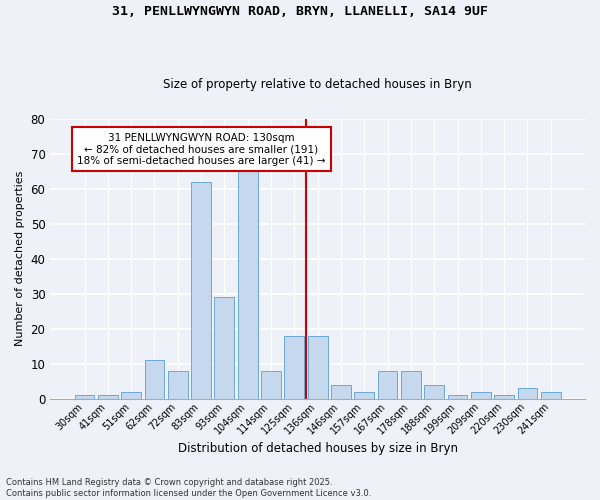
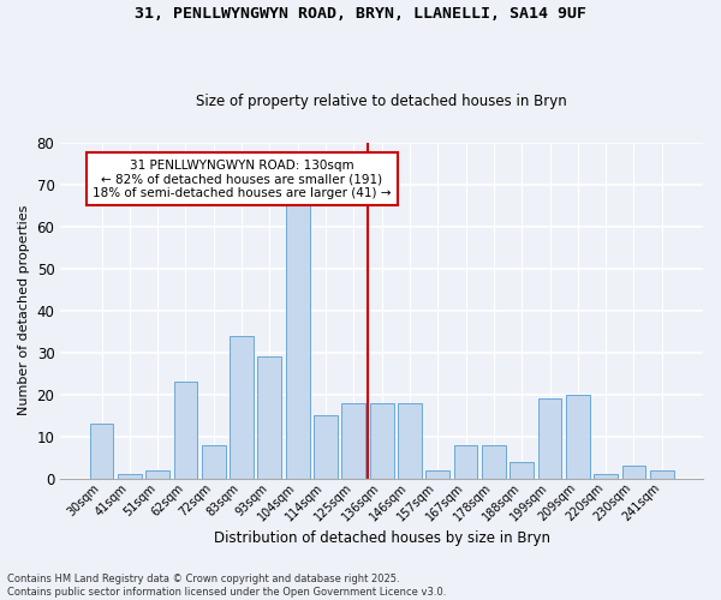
30sqm: 1 -> 13
62sqm: 11 -> 23
83sqm: 62 -> 34
114sqm: 8 -> 15
146sqm: 4 -> 18
199sqm: 1 -> 19
209sqm: 2 -> 20
